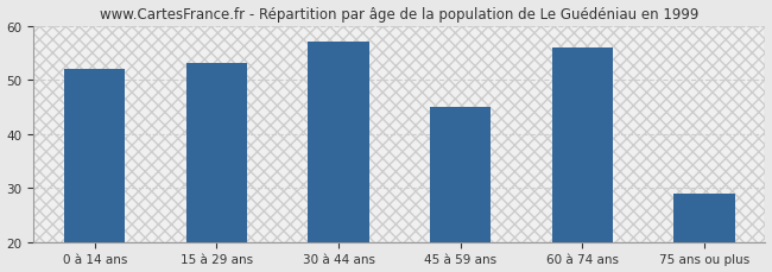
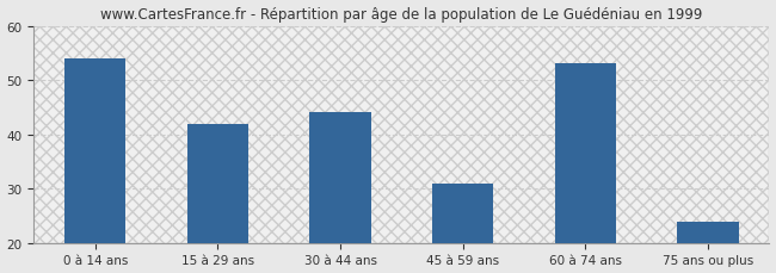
0 à 14 ans: 52 -> 54
15 à 29 ans: 53 -> 42
30 à 44 ans: 57 -> 44
45 à 59 ans: 45 -> 31
60 à 74 ans: 56 -> 53
75 ans ou plus: 29 -> 24
